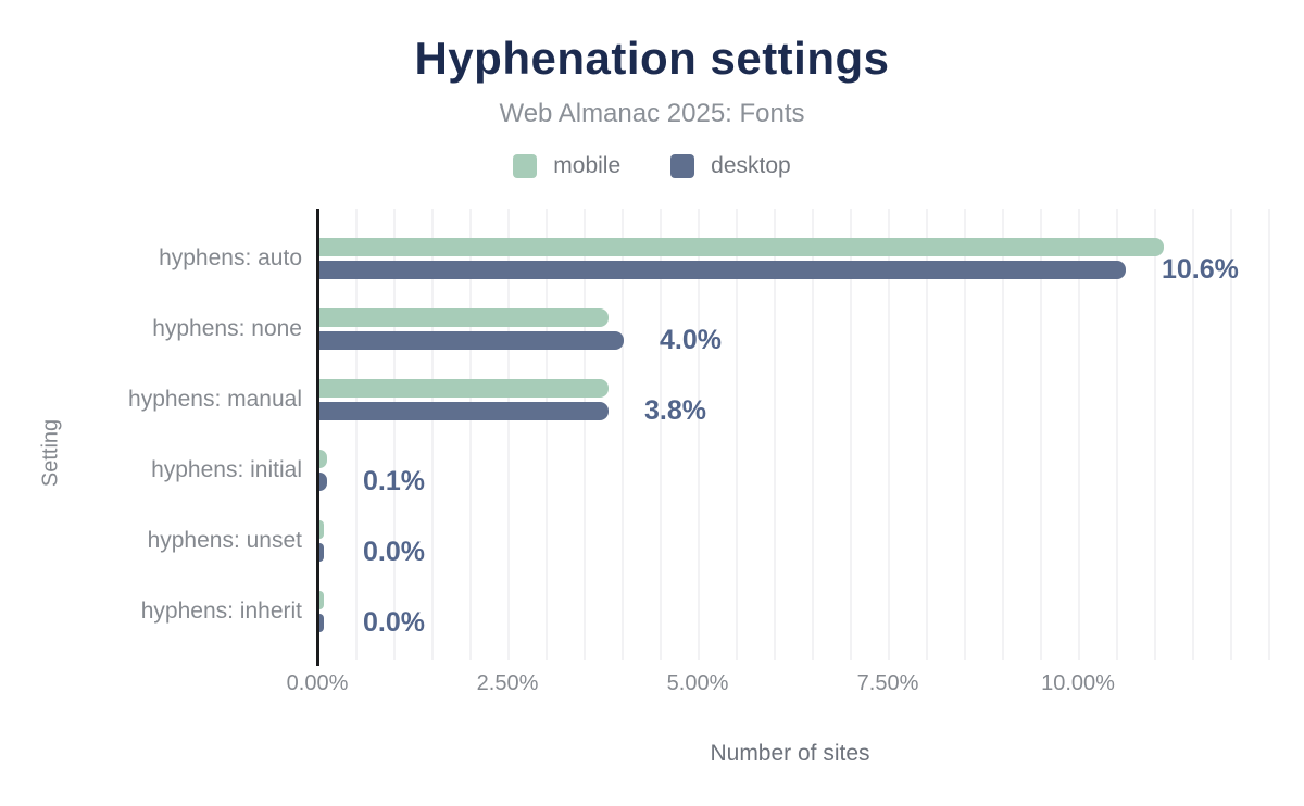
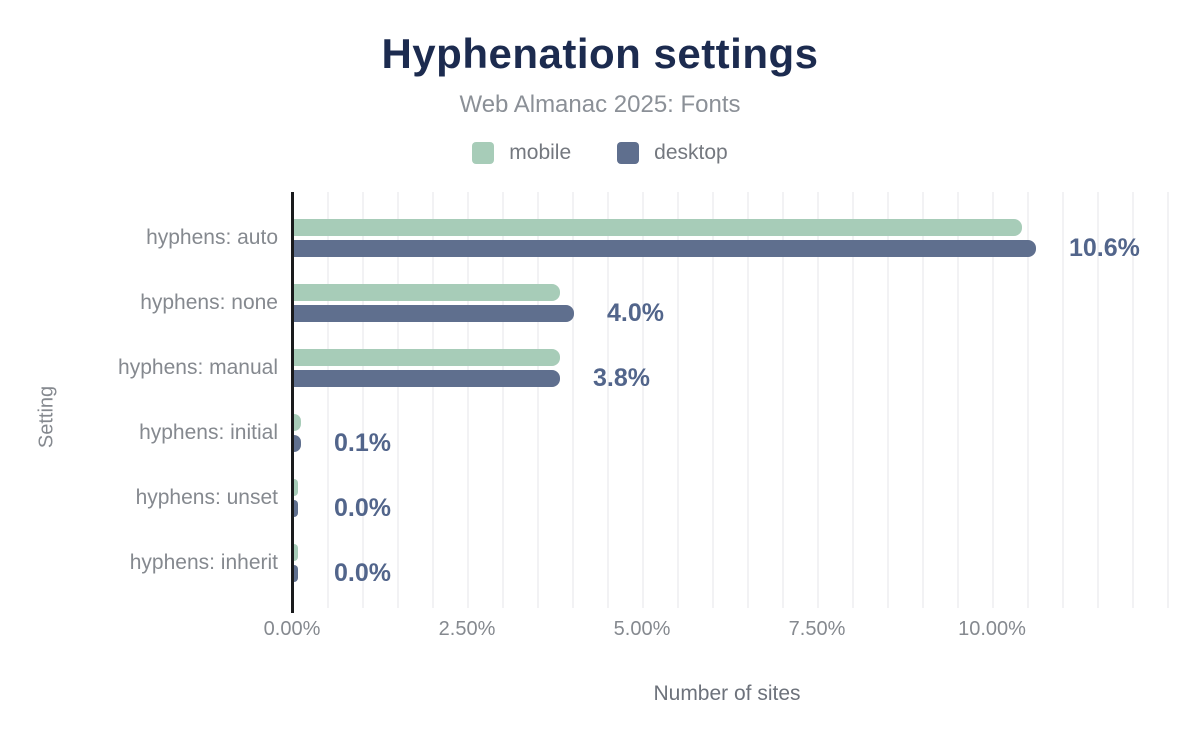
mobile/hyphens: auto: 11.1% -> 10.4%
